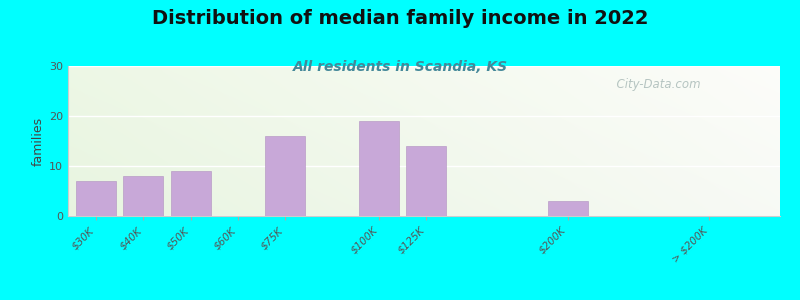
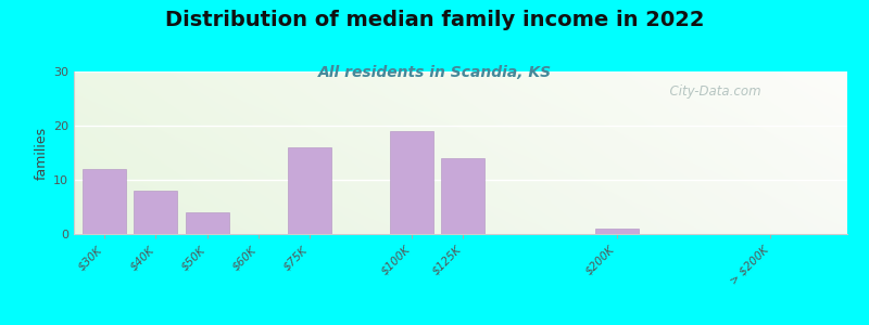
$30K: 7 -> 12
$50K: 9 -> 4
$200K: 3 -> 1
